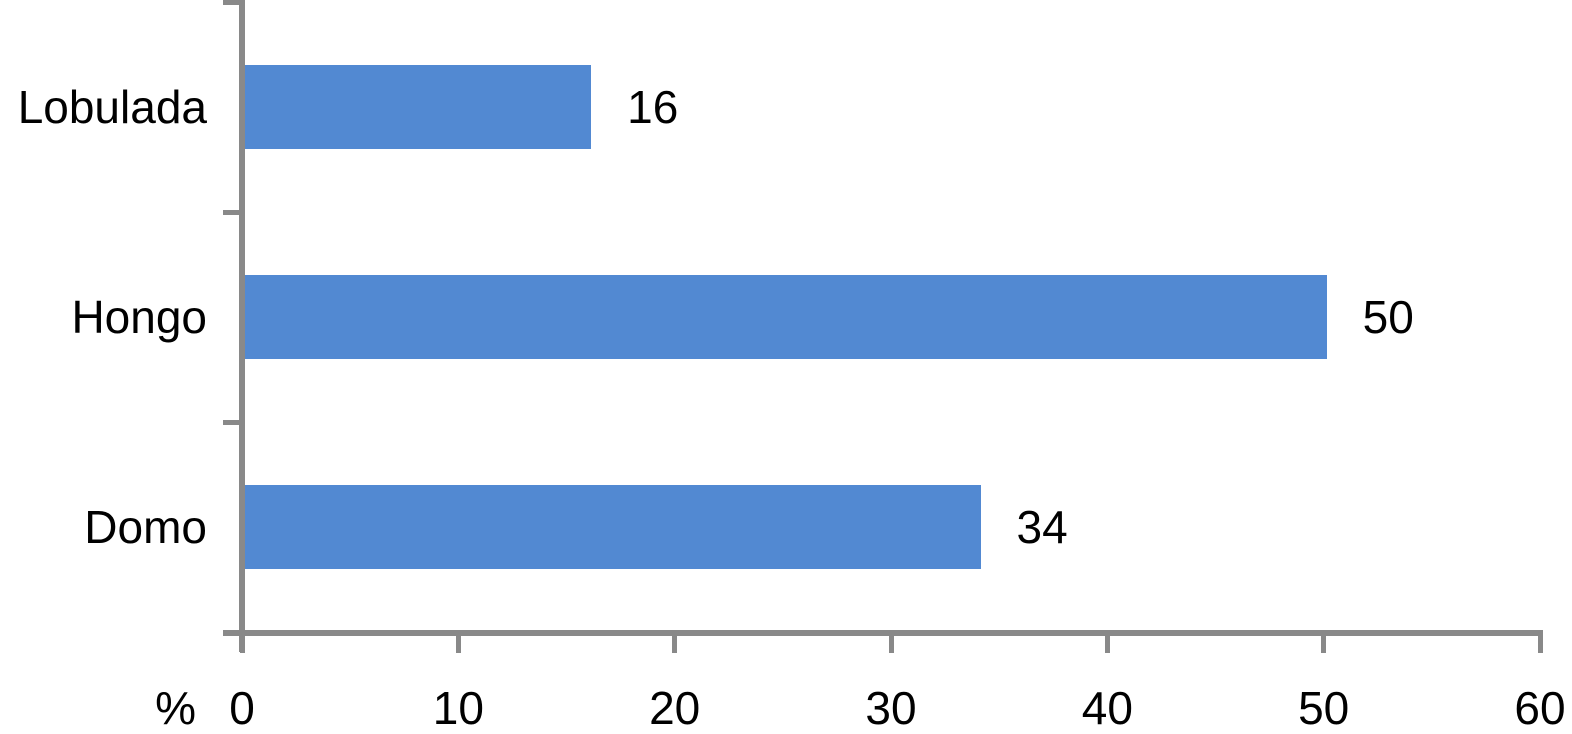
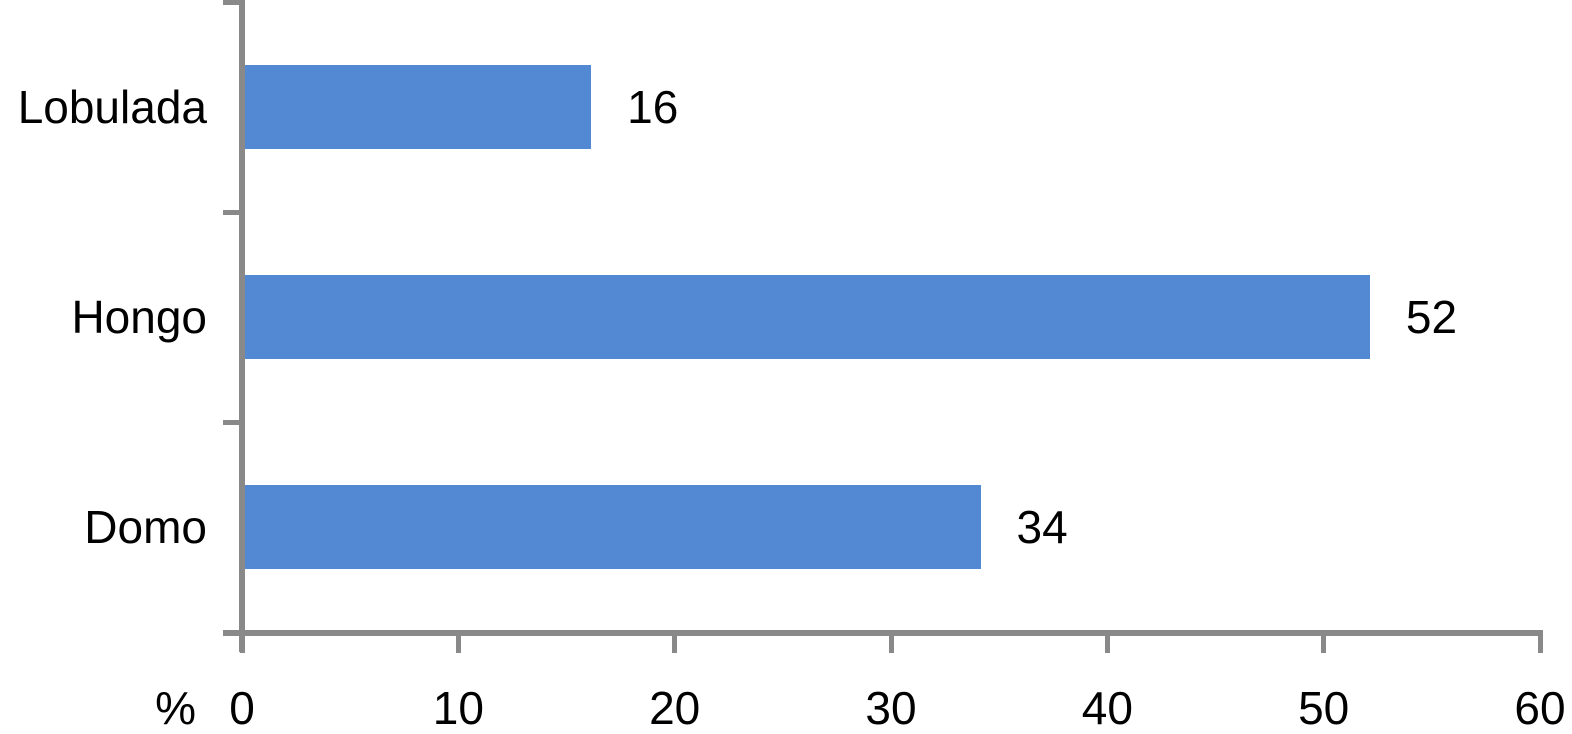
Hongo: 50 -> 52
